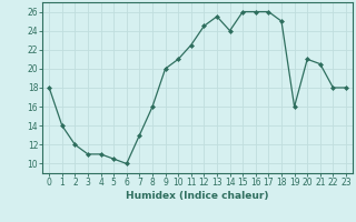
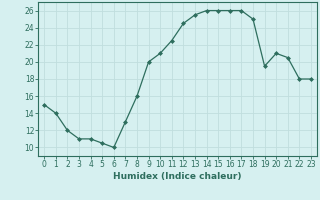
0: 18.0 -> 15.0
14: 24.0 -> 26.0
19: 16.0 -> 19.5
